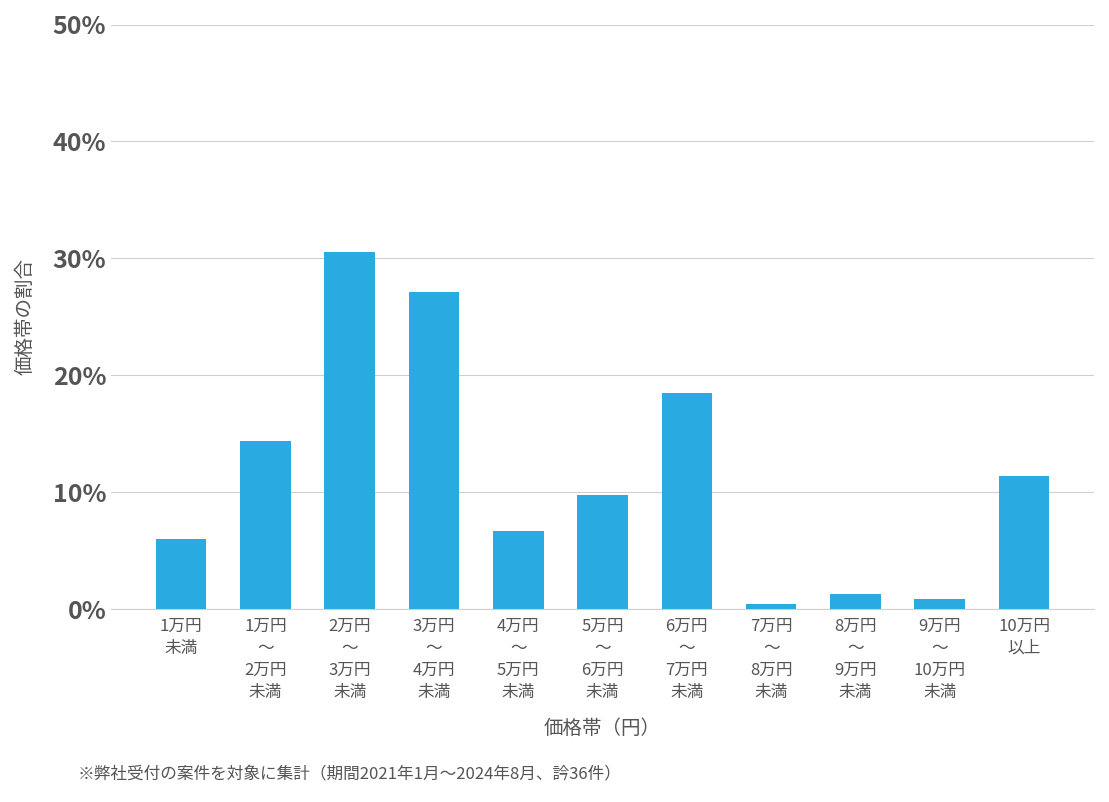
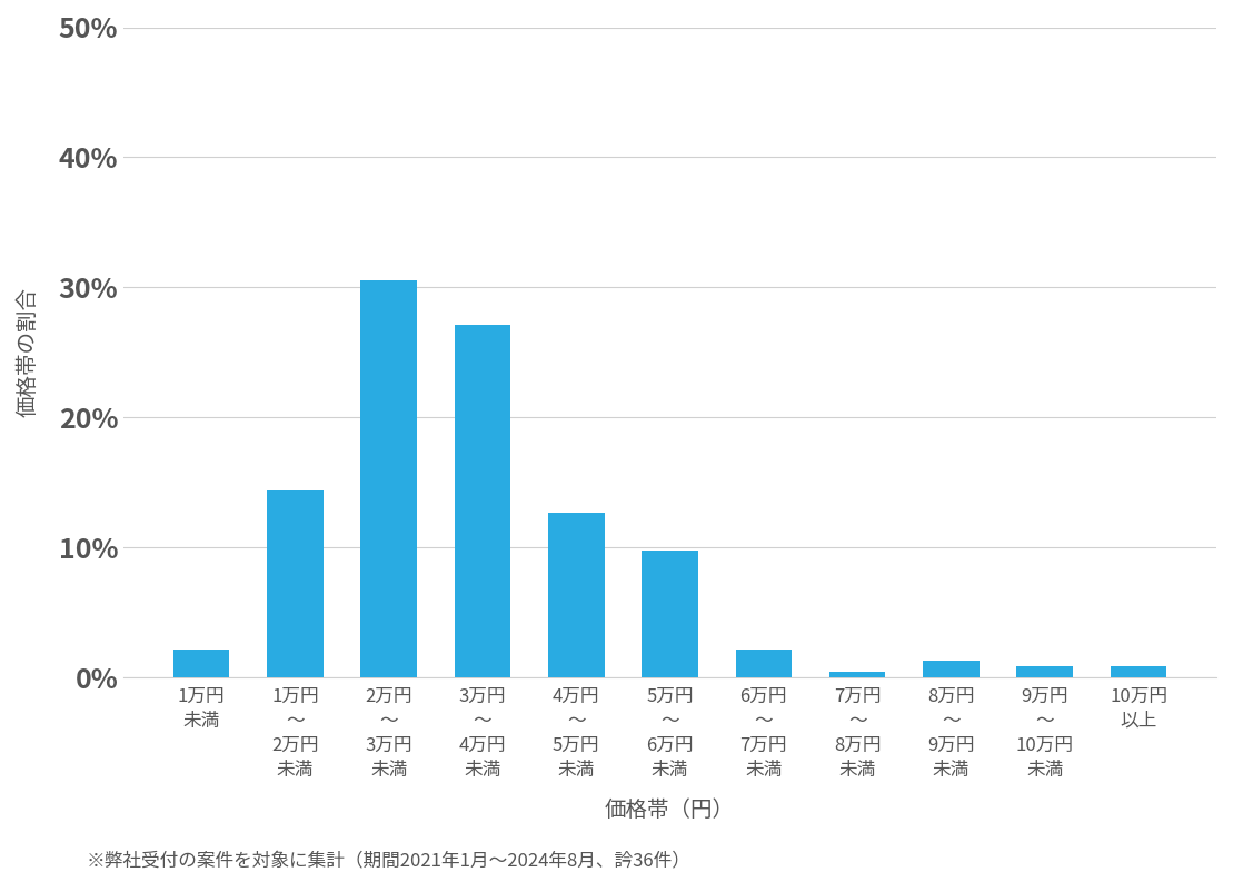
1万円 未満: 6.0% -> 2.1%
4万円 ～ 5万円 未満: 6.7% -> 12.7%
6万円 ～ 7万円 未満: 18.5% -> 2.1%
10万円 以上: 11.4% -> 0.8%
